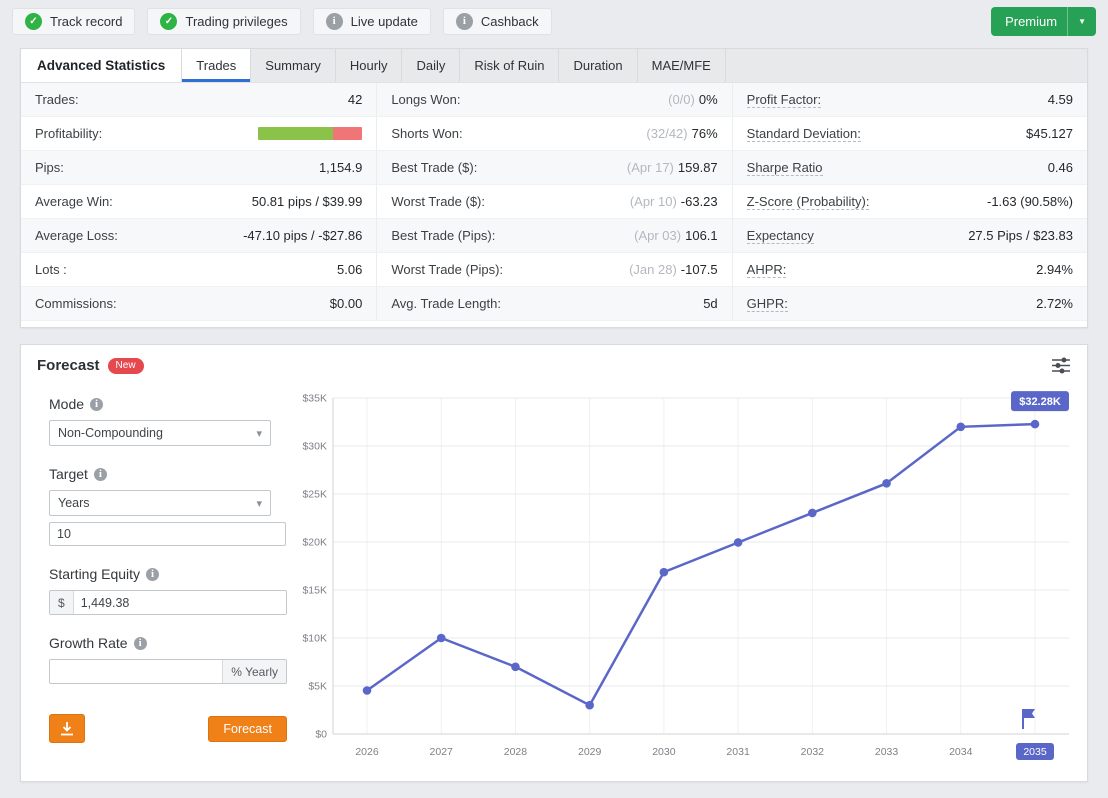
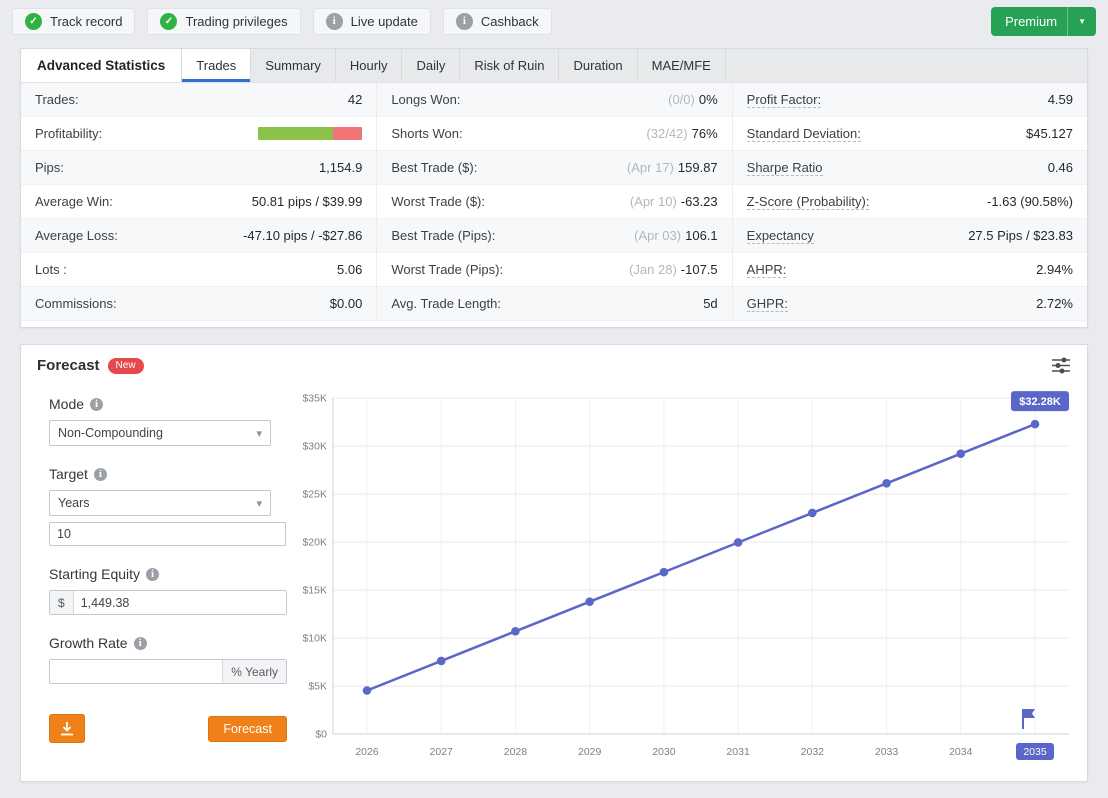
2027: $10K -> $8K
2028: $7K -> $11K
2029: $3K -> $14K
2034: $32K -> $29K
